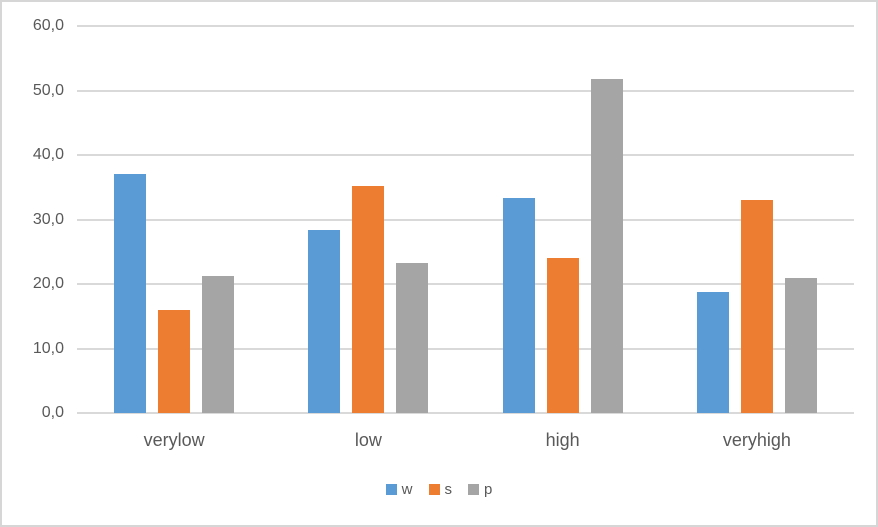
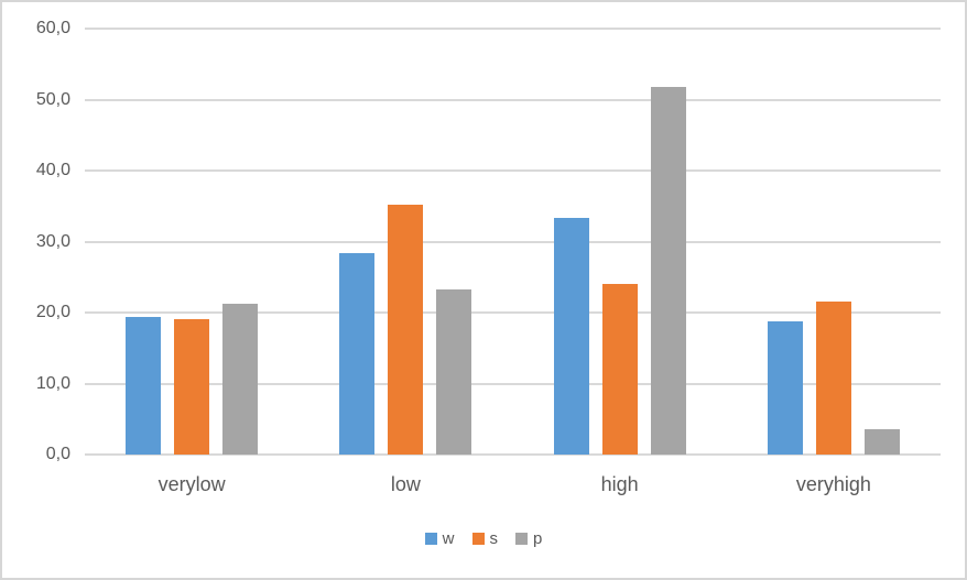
w/verylow: 37 -> 19
s/verylow: 16 -> 19
s/veryhigh: 33 -> 22
p/veryhigh: 21 -> 4
